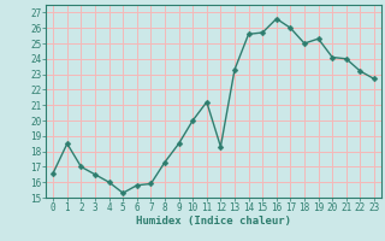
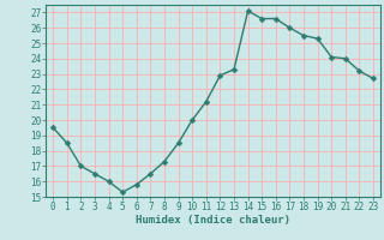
0: 16.6 -> 19.5
7: 15.9 -> 16.5
12: 18.3 -> 22.9
14: 25.6 -> 27.1
15: 25.7 -> 26.6
18: 25.0 -> 25.5
